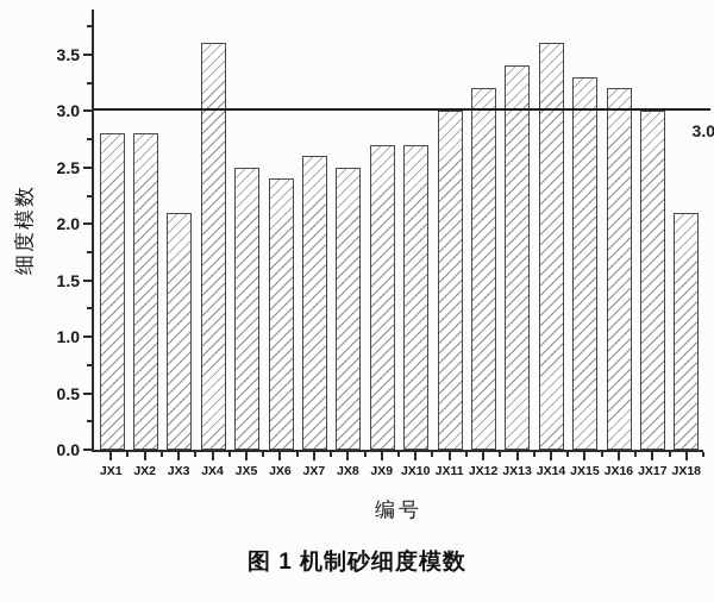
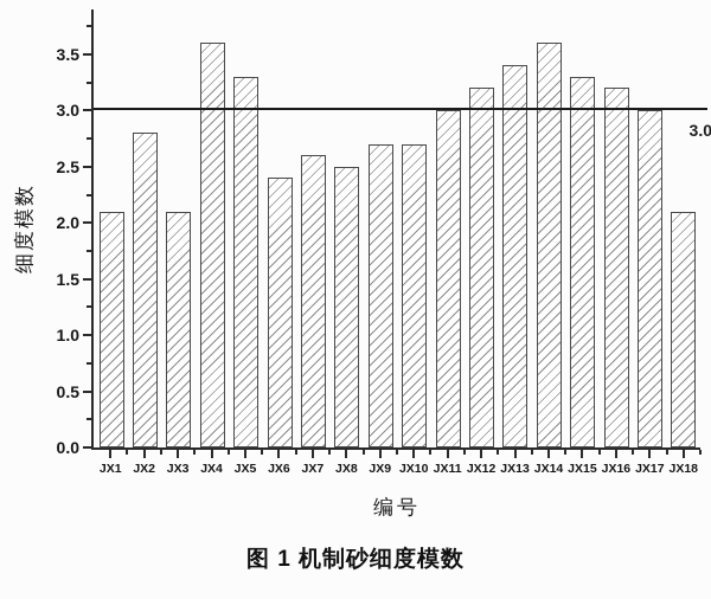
JX1: 2.8 -> 2.1
JX5: 2.5 -> 3.3
